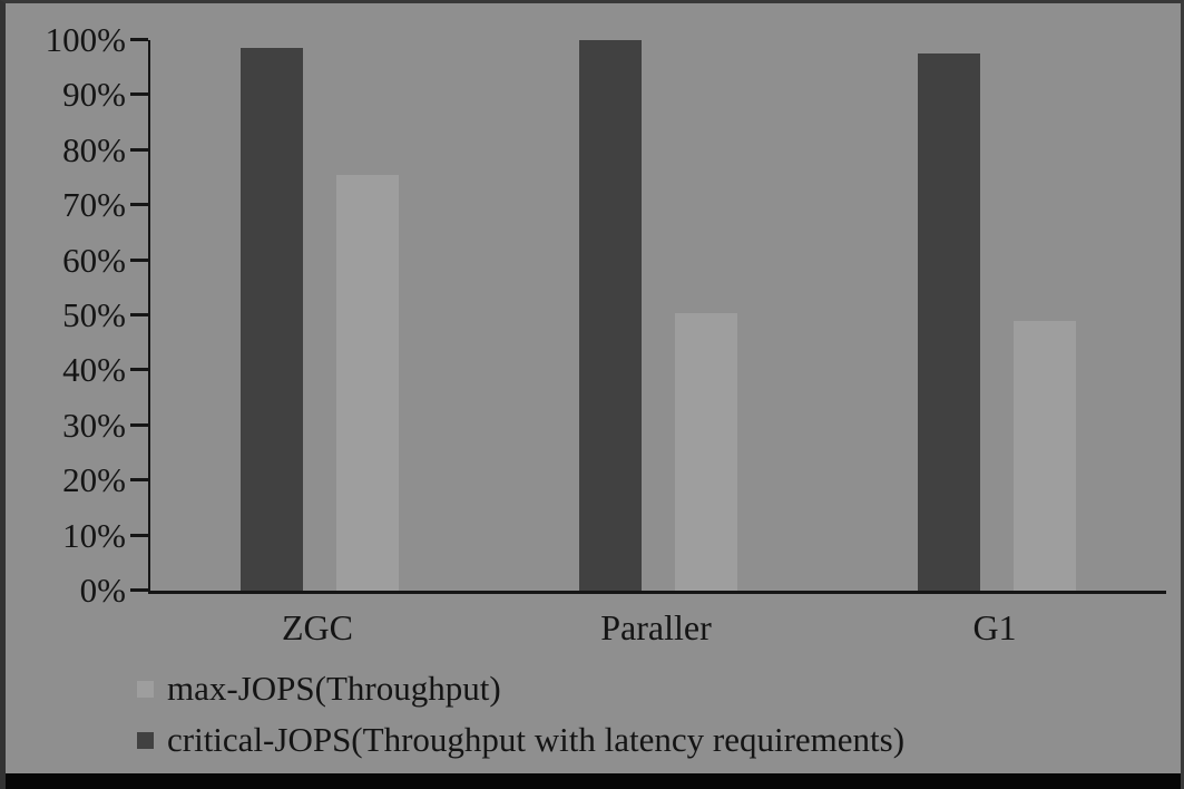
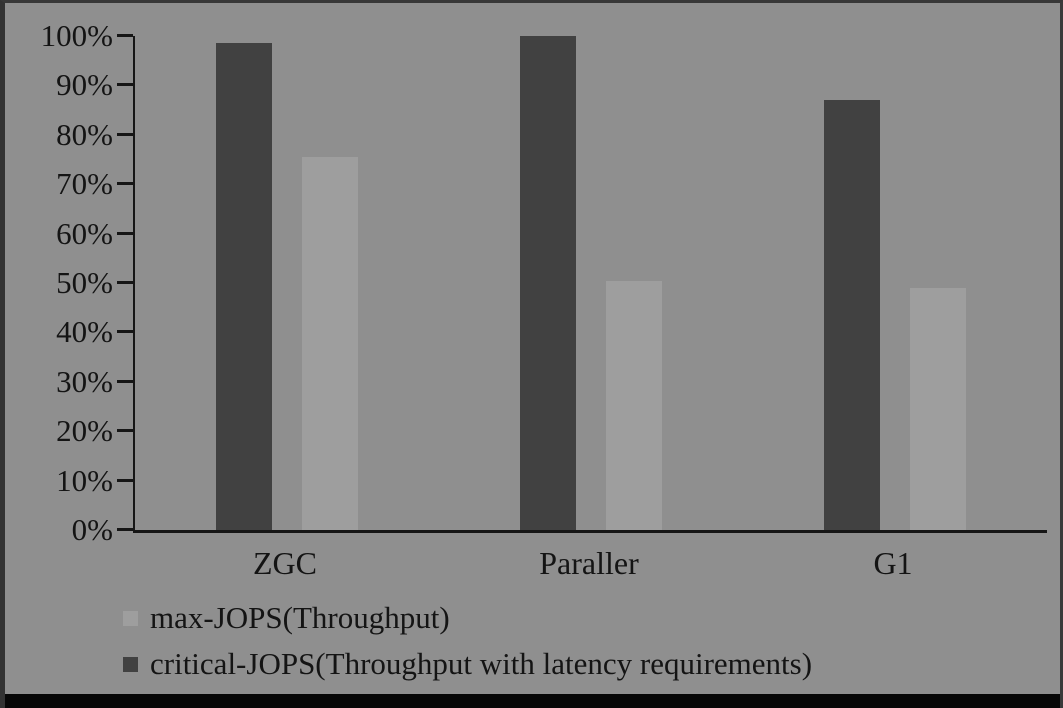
critical-JOPS(Throughput with latency requirements)/G1: 98% -> 87%
